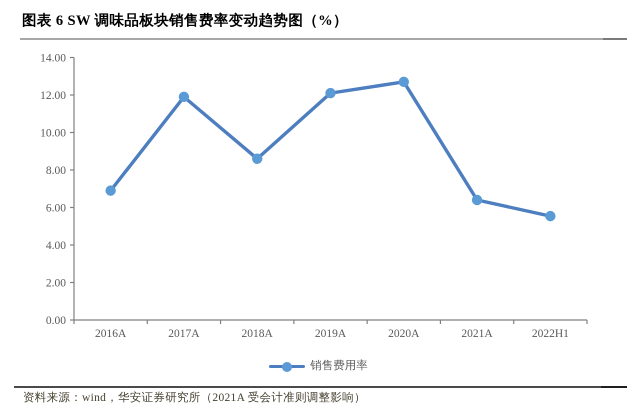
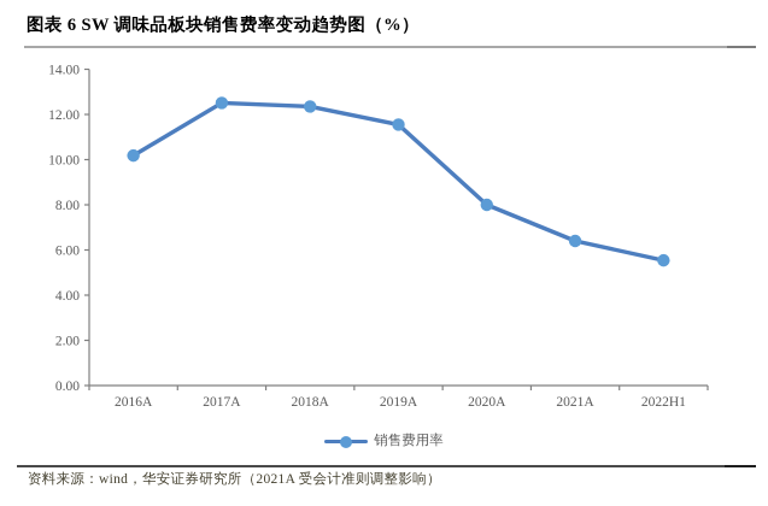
2016A: 6.9 -> 10.2
2017A: 11.9 -> 12.5
2018A: 8.6 -> 12.3
2019A: 12.1 -> 11.6
2020A: 12.7 -> 8.0
